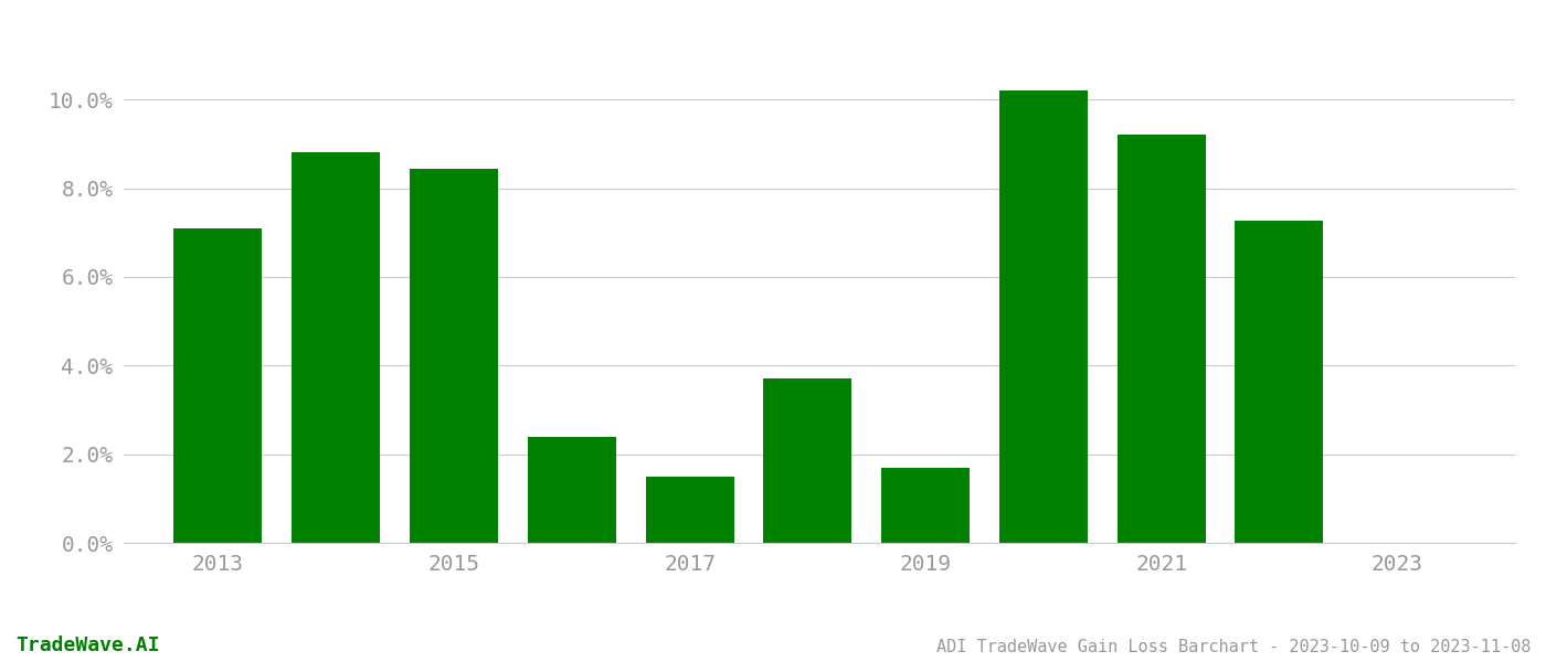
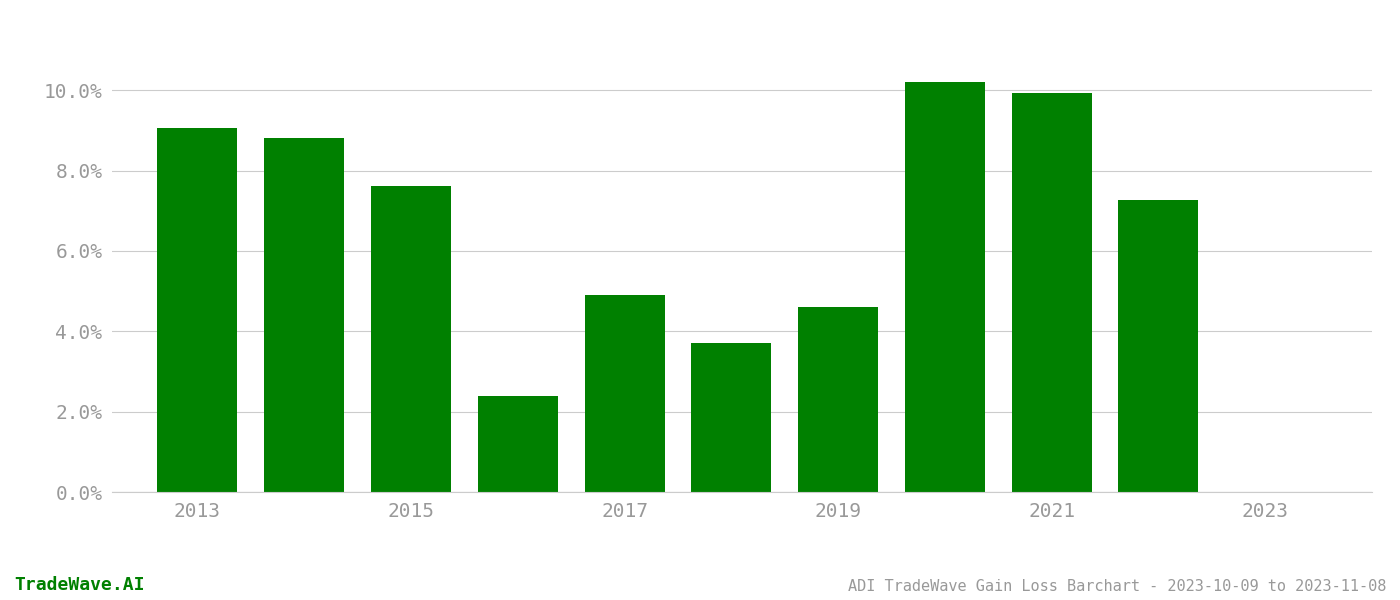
2013: 7.10% -> 9.05%
2015: 8.45% -> 7.62%
2017: 1.50% -> 4.90%
2019: 1.70% -> 4.60%
2021: 9.20% -> 9.93%
